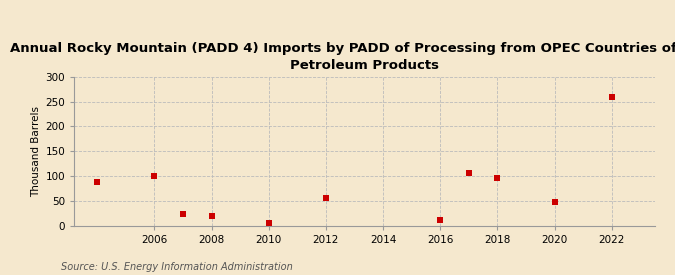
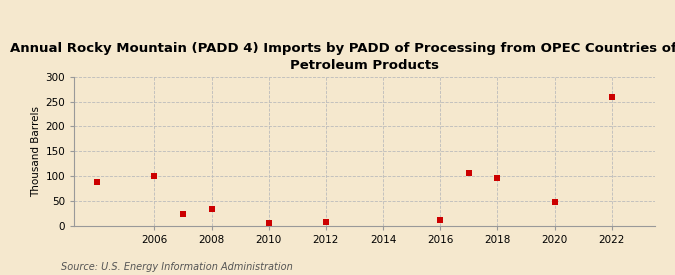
2008: 20 -> 33
2012: 55 -> 8
